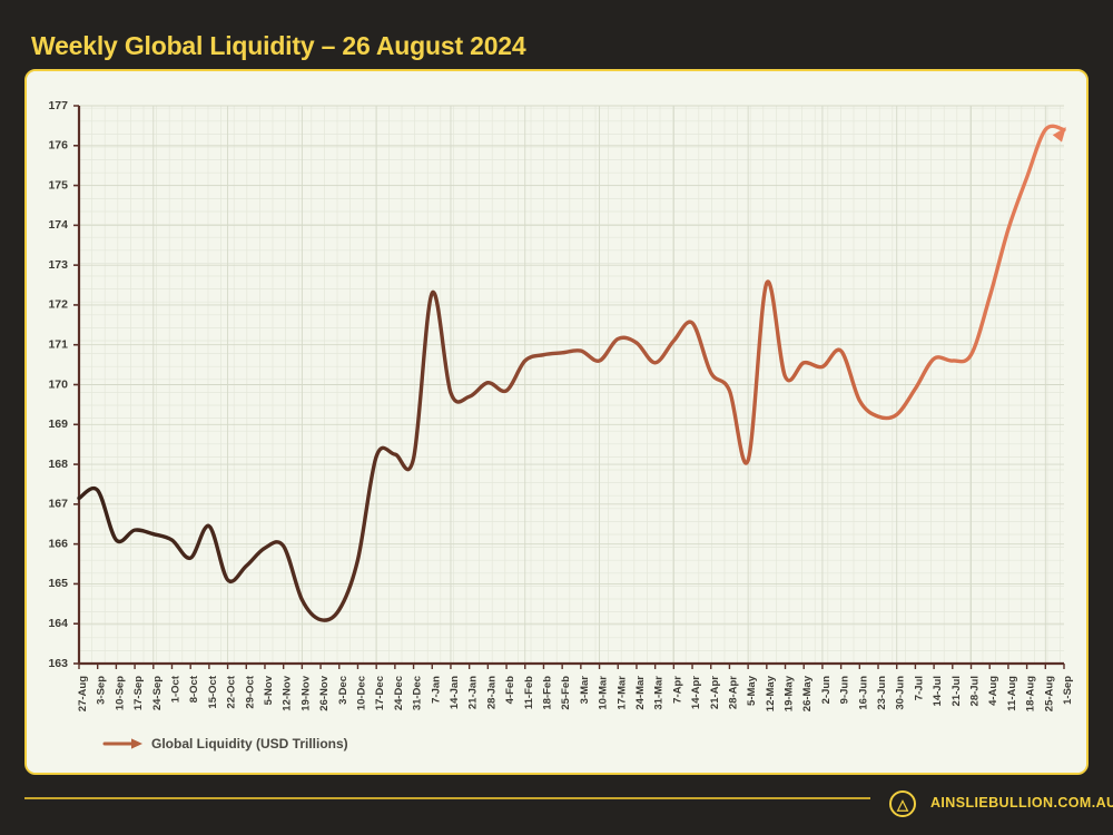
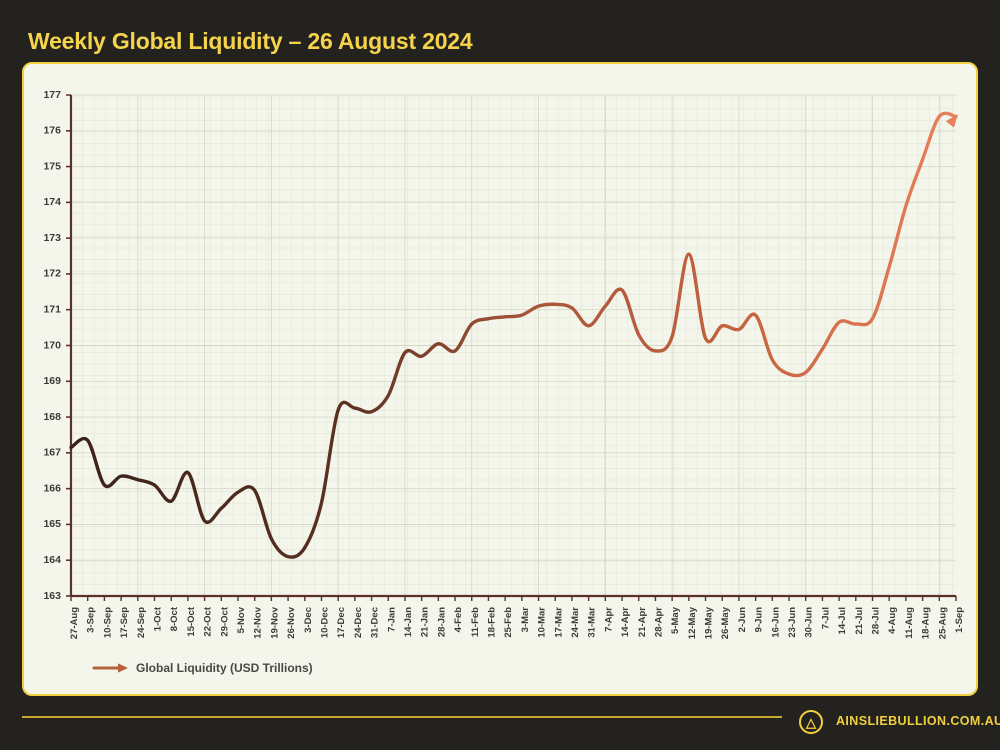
7-Jan: 172.3 -> 168.6
10-Mar: 170.6 -> 171.1
5-May: 168.1 -> 170.2
